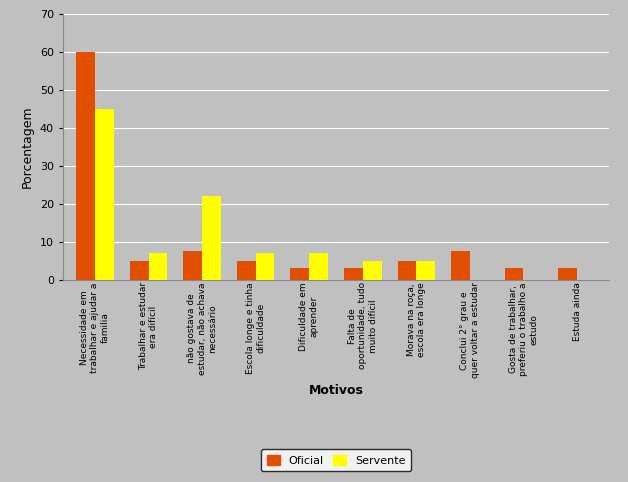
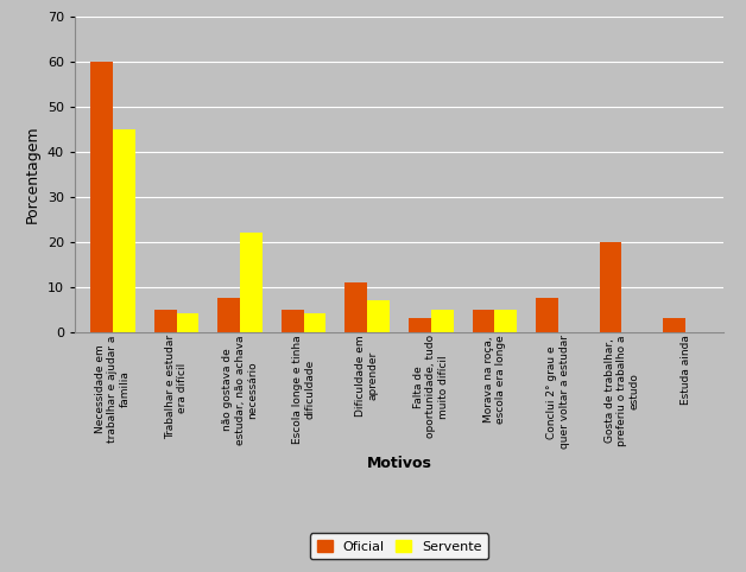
Servente/Trabalhar e estudar era difícil: 7 -> 4
Servente/Escola longe e tinha dificuldade: 7 -> 4
Oficial/Dificuldade em aprender: 3.0 -> 11.0
Oficial/Gosta de trabalhar, preferiu o trabalho a estudo: 3.0 -> 20.0
